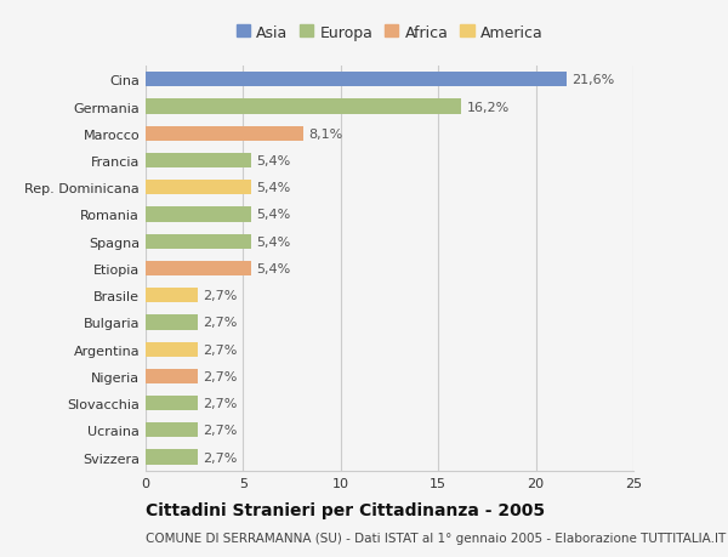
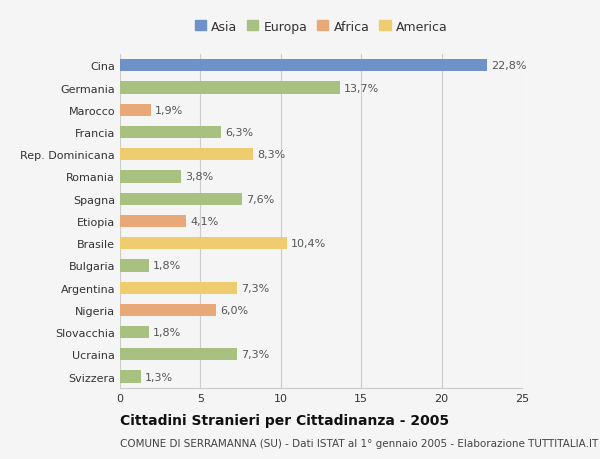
Cina: 21,6% -> 22,8%
Germania: 16,2% -> 13,7%
Marocco: 8,1% -> 1,9%
Francia: 5,4% -> 6,3%
Rep. Dominicana: 5,4% -> 8,3%
Romania: 5,4% -> 3,8%
Spagna: 5,4% -> 7,6%
Etiopia: 5,4% -> 4,1%
Brasile: 2,7% -> 10,4%
Bulgaria: 2,7% -> 1,8%
Argentina: 2,7% -> 7,3%
Nigeria: 2,7% -> 6,0%
Slovacchia: 2,7% -> 1,8%
Ucraina: 2,7% -> 7,3%
Svizzera: 2,7% -> 1,3%
